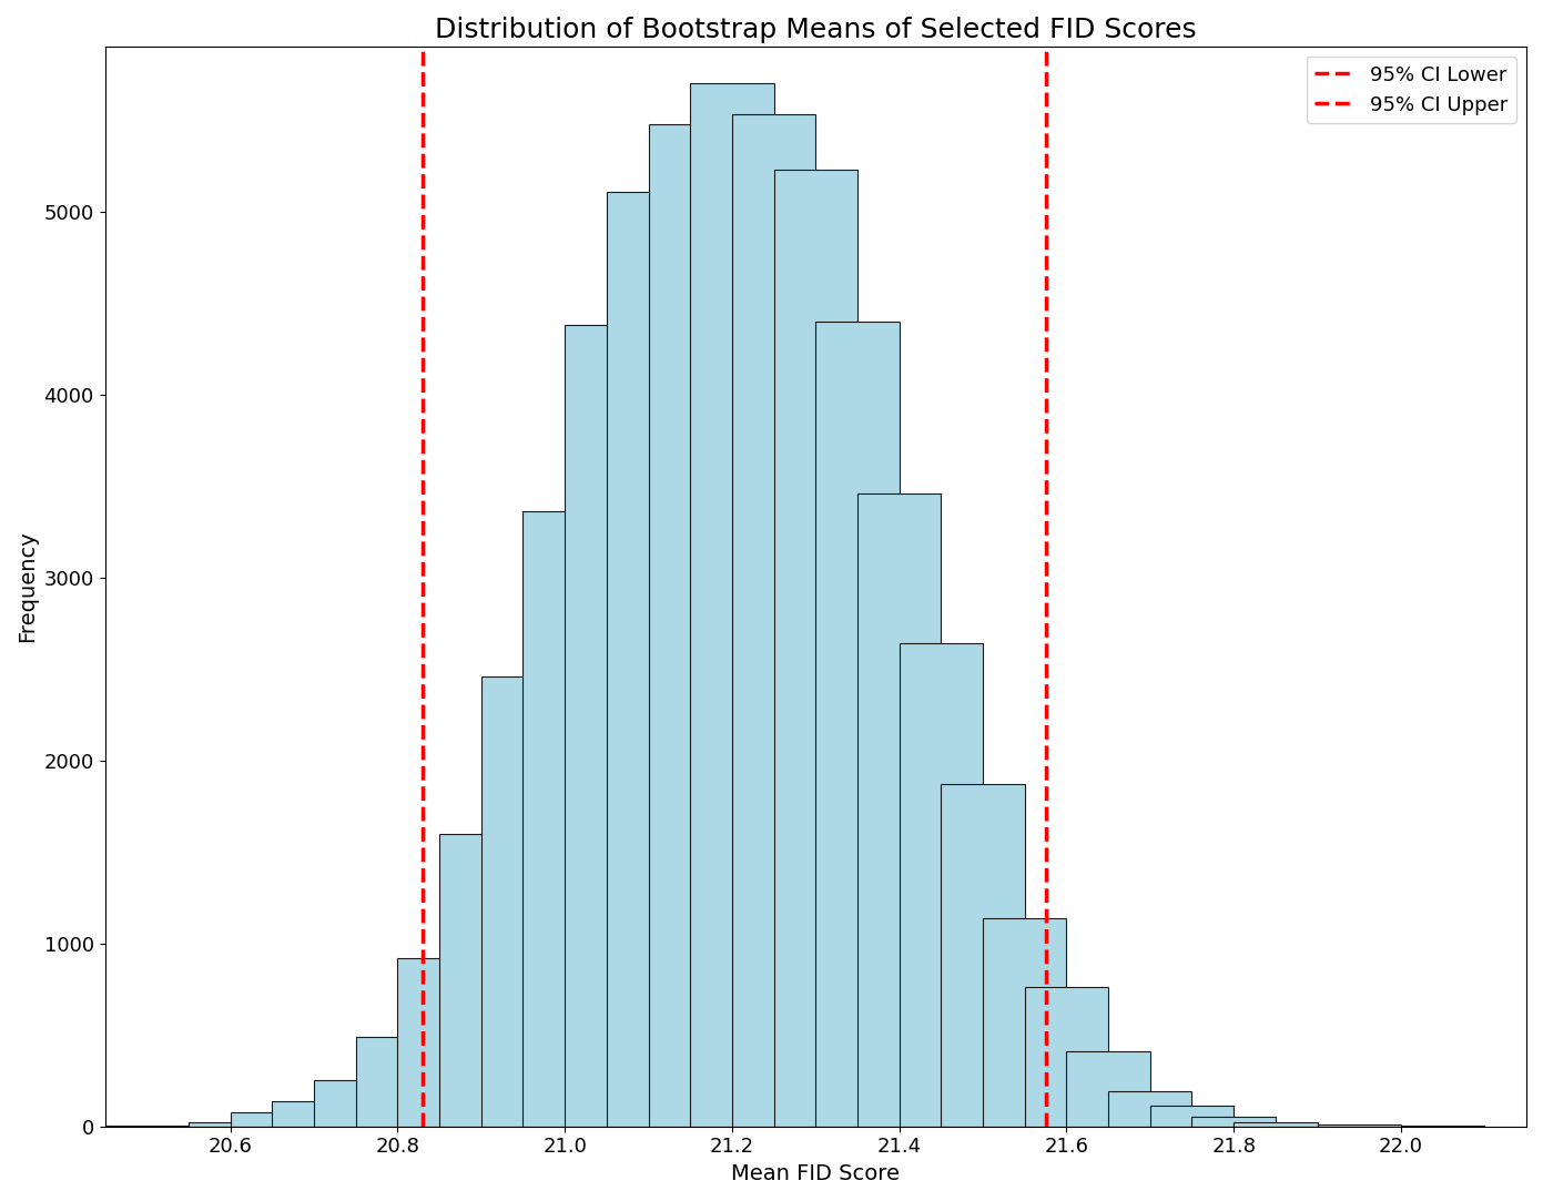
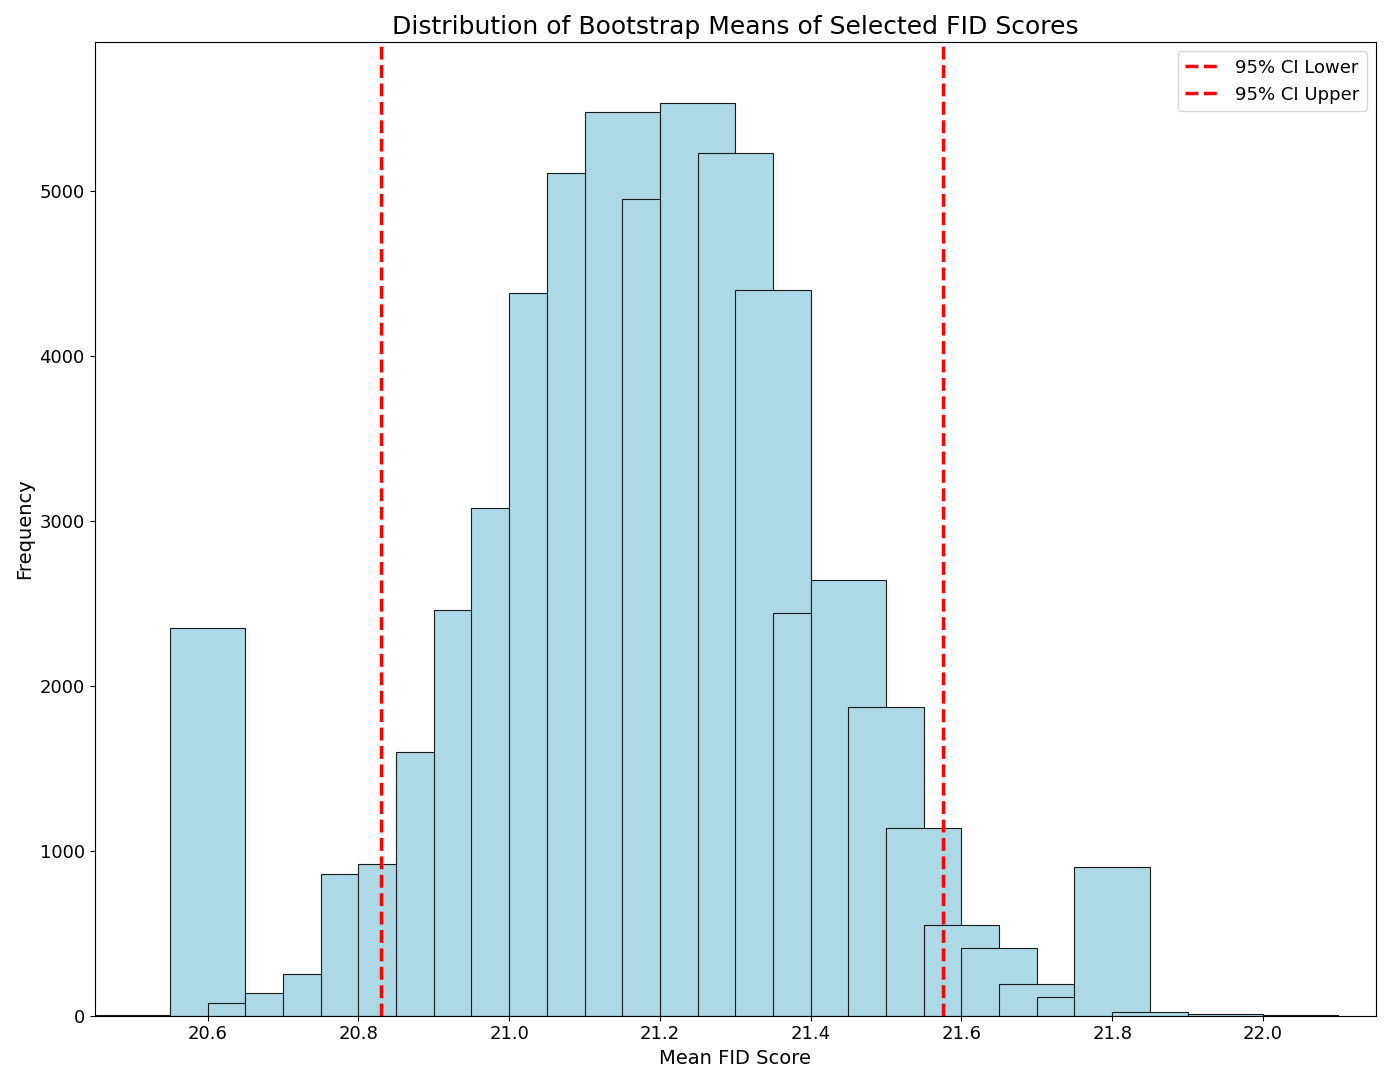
20.6: 20 -> 2350
20.8: 490 -> 860
21.0: 3360 -> 3080
21.2: 5700 -> 4950
21.4: 3460 -> 2440
21.6: 760 -> 550
21.8: 60 -> 900
